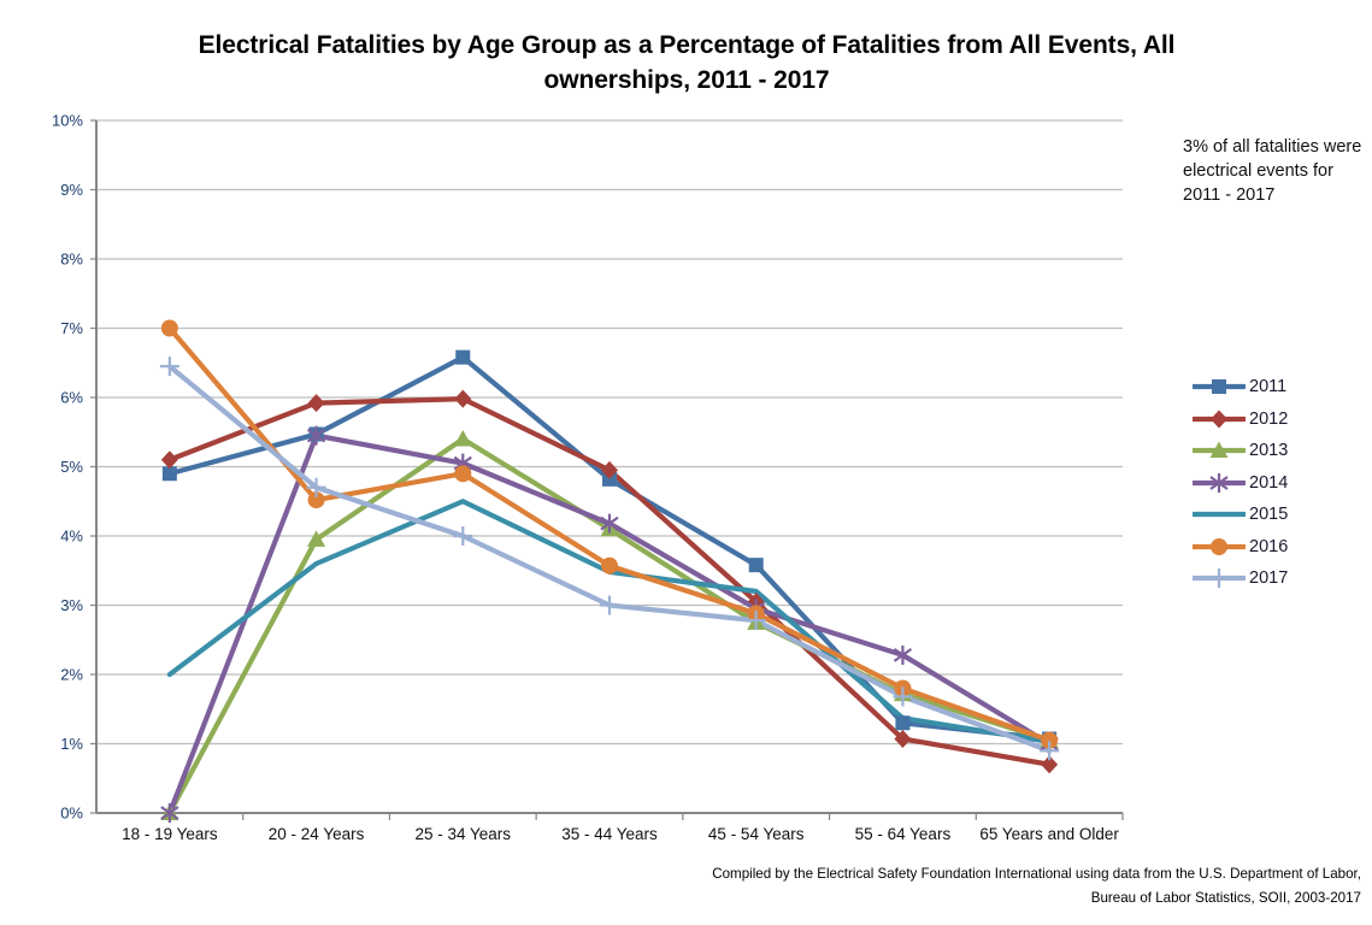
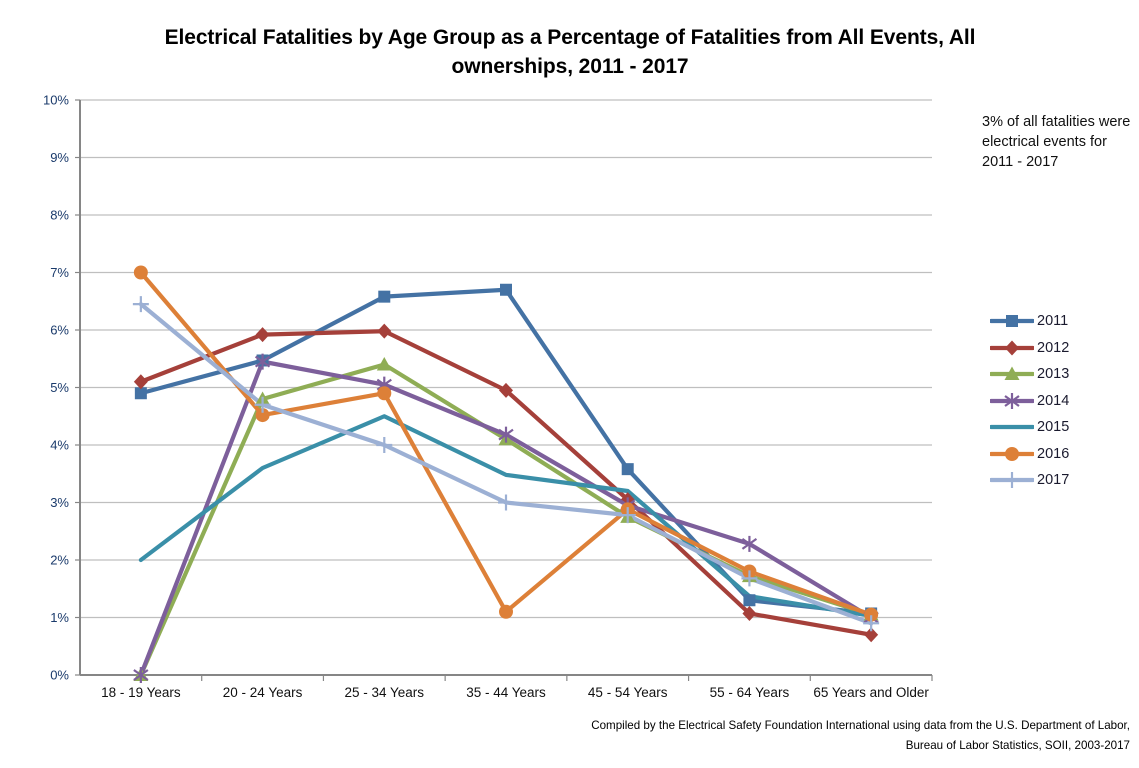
2013/20 - 24 Years: 4.0% -> 4.8%
2011/35 - 44 Years: 4.8% -> 6.7%
2016/35 - 44 Years: 3.6% -> 1.1%
